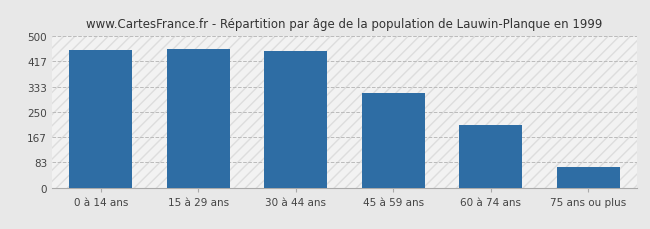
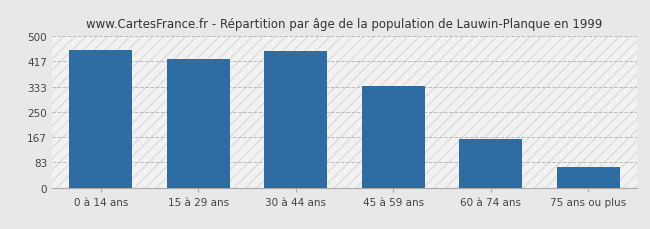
15 à 29 ans: 455 -> 425
45 à 59 ans: 310 -> 335
60 à 74 ans: 205 -> 160
